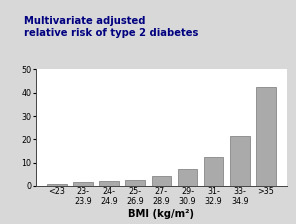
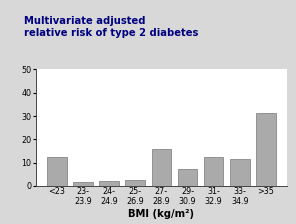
<23: 1.0 -> 12.5
27- 28.9: 4.4 -> 16.0
33- 34.9: 21.3 -> 11.5
>35: 42.5 -> 31.5
